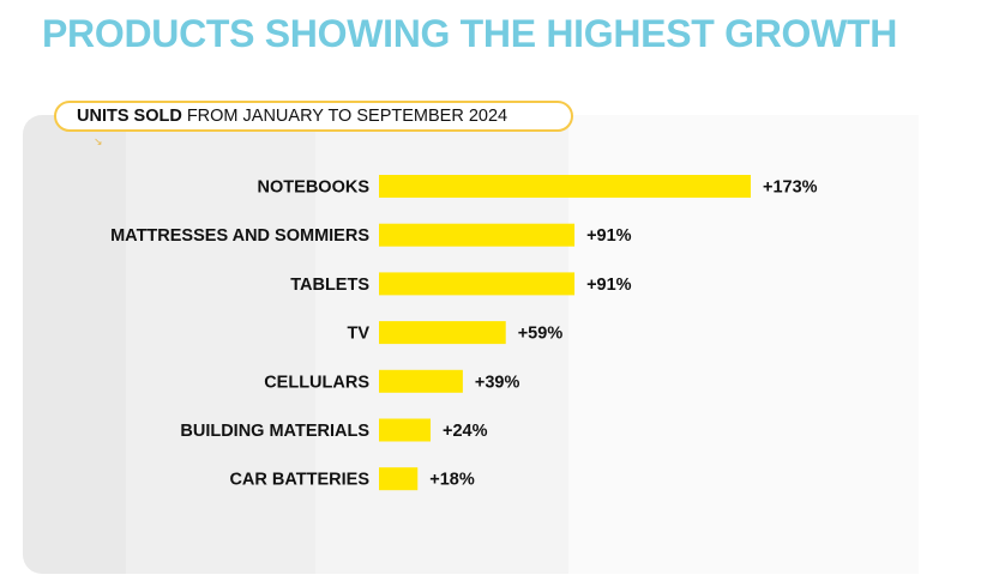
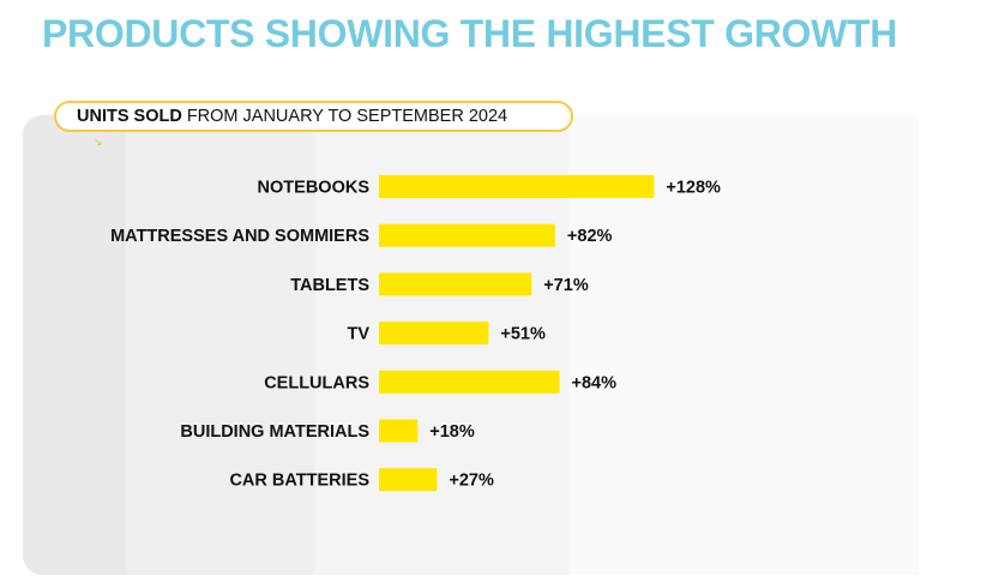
NOTEBOOKS: +173% -> +128%
MATTRESSES AND SOMMIERS: +91% -> +82%
TABLETS: +91% -> +71%
TV: +59% -> +51%
CELLULARS: +39% -> +84%
BUILDING MATERIALS: +24% -> +18%
CAR BATTERIES: +18% -> +27%
